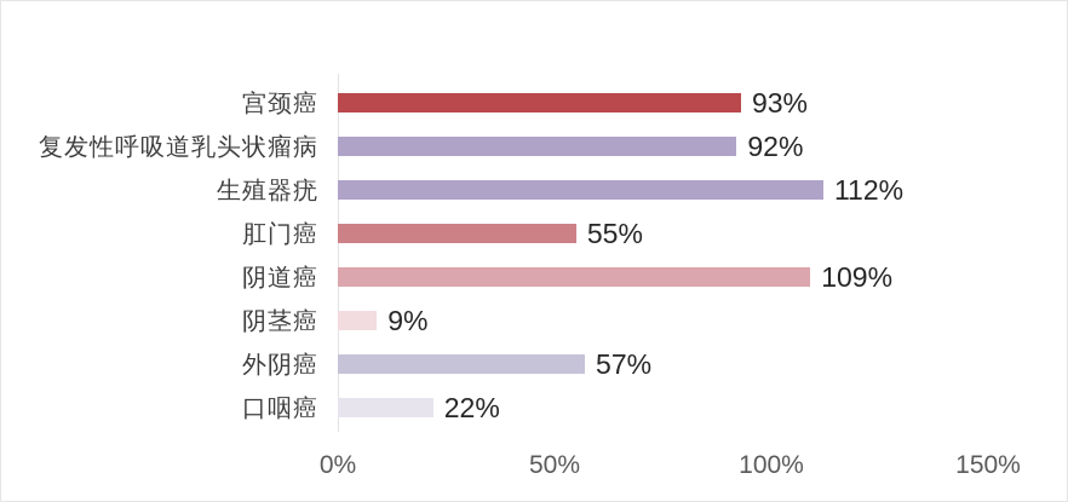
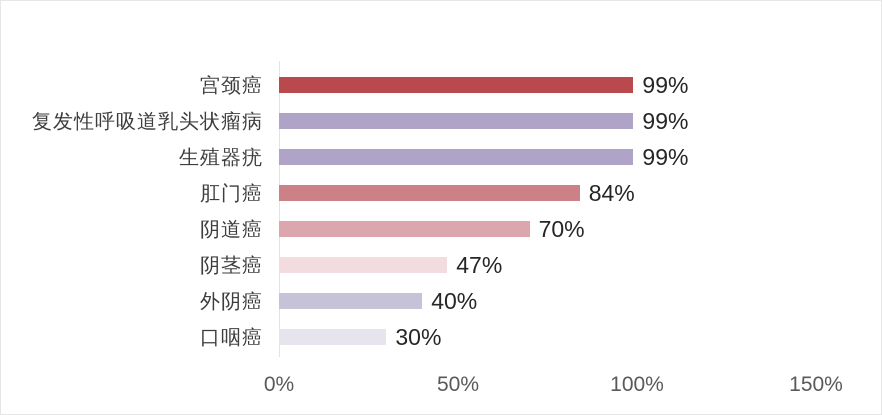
宫颈癌: 93% -> 99%
复发性呼吸道乳头状瘤病: 92% -> 99%
生殖器疣: 112% -> 99%
肛门癌: 55% -> 84%
阴道癌: 109% -> 70%
阴茎癌: 9% -> 47%
外阴癌: 57% -> 40%
口咽癌: 22% -> 30%
